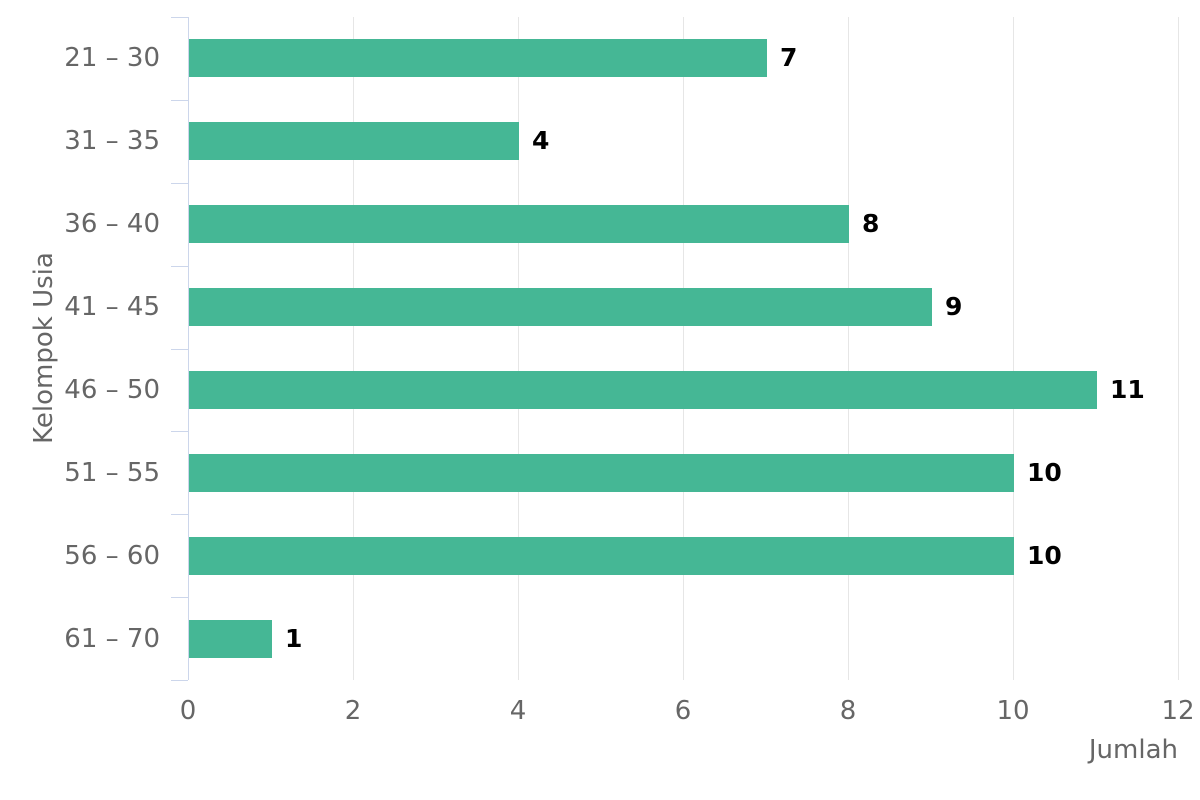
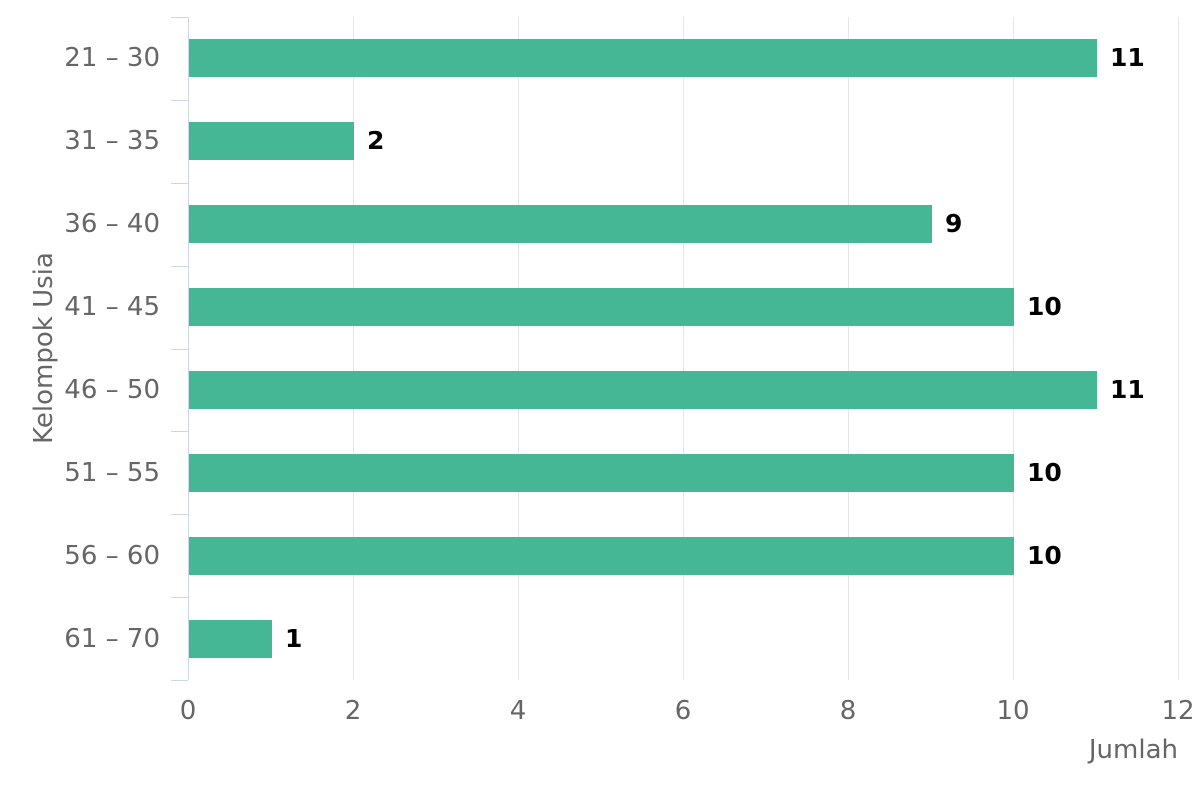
21 – 30: 7 -> 11
31 – 35: 4 -> 2
36 – 40: 8 -> 9
41 – 45: 9 -> 10
